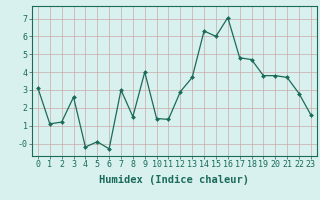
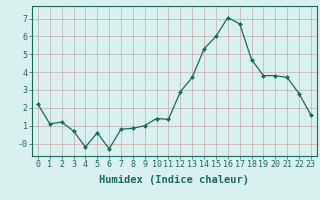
0: 3.1 -> 2.2
3: 2.6 -> 0.7
5: 0.1 -> 0.6
7: 3.0 -> 0.8
8: 1.5 -> 0.8
9: 4.0 -> 1.0
14: 6.3 -> 5.3
17: 4.8 -> 6.7
